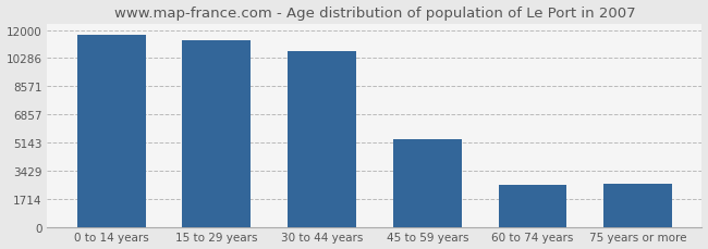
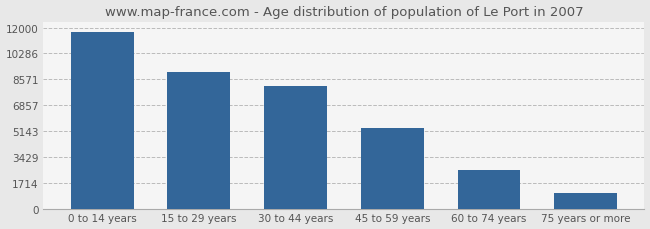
15 to 29 years: 11400 -> 9000
30 to 44 years: 10700 -> 8100
75 years or more: 2600 -> 1000
